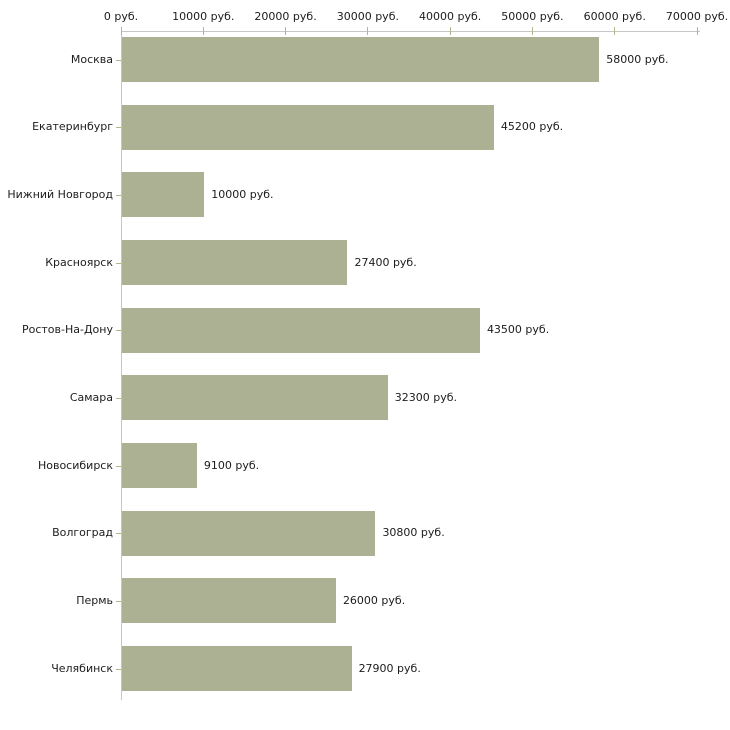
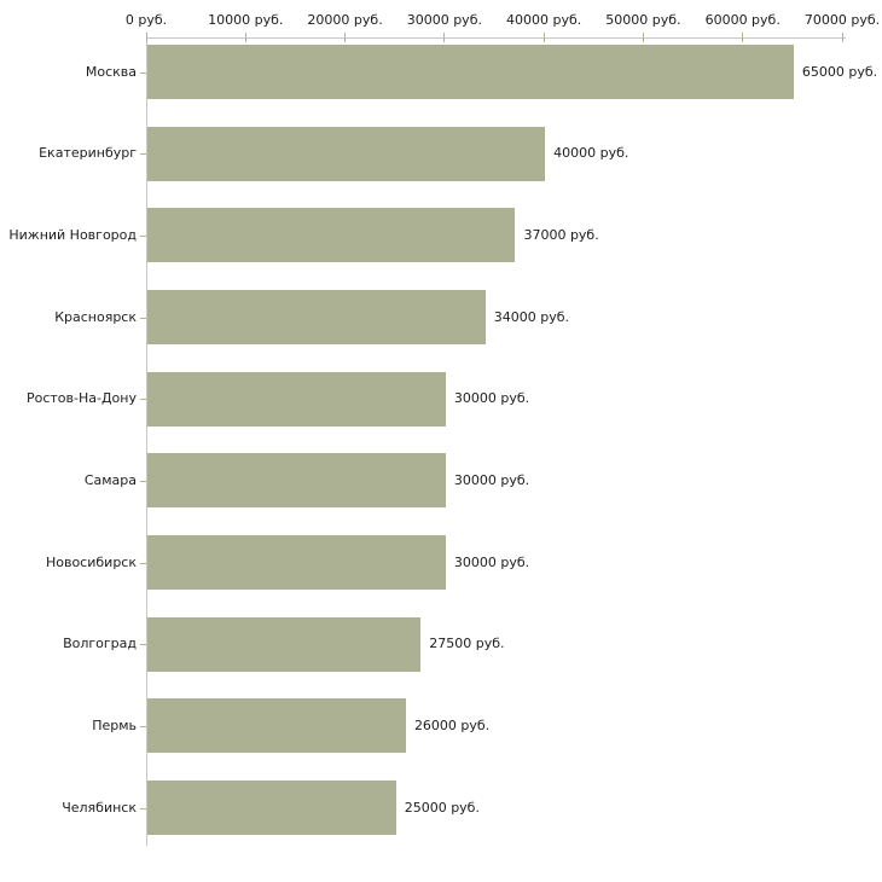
Москва: 58000 -> 65000
Екатеринбург: 45200 -> 40000
Нижний Новгород: 10000 -> 37000
Красноярск: 27400 -> 34000
Ростов-На-Дону: 43500 -> 30000
Самара: 32300 -> 30000
Новосибирск: 9100 -> 30000
Волгоград: 30800 -> 27500
Челябинск: 27900 -> 25000
